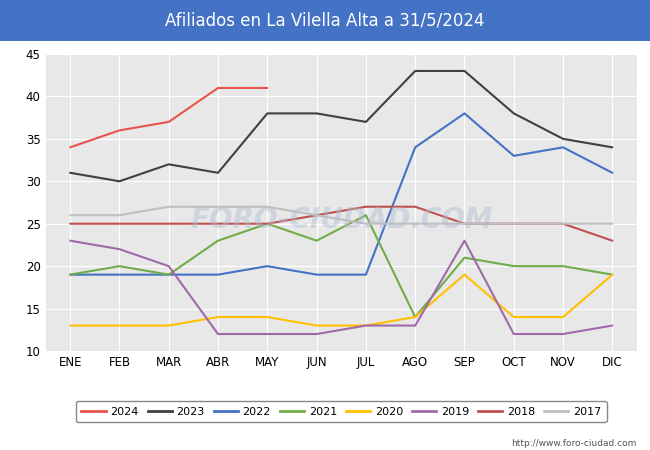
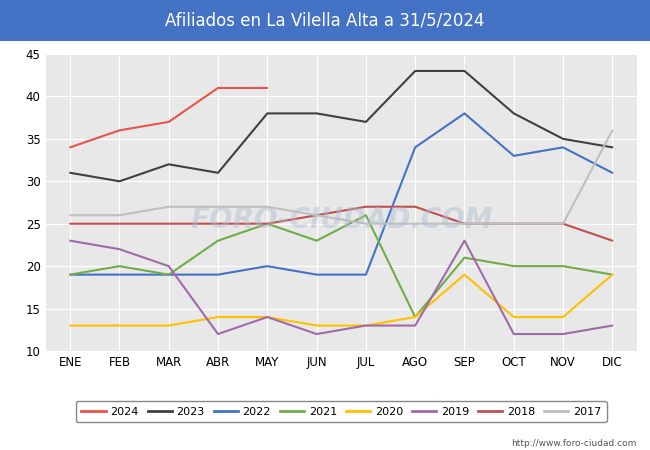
2019/MAY: 12 -> 14
2017/DIC: 25 -> 36
